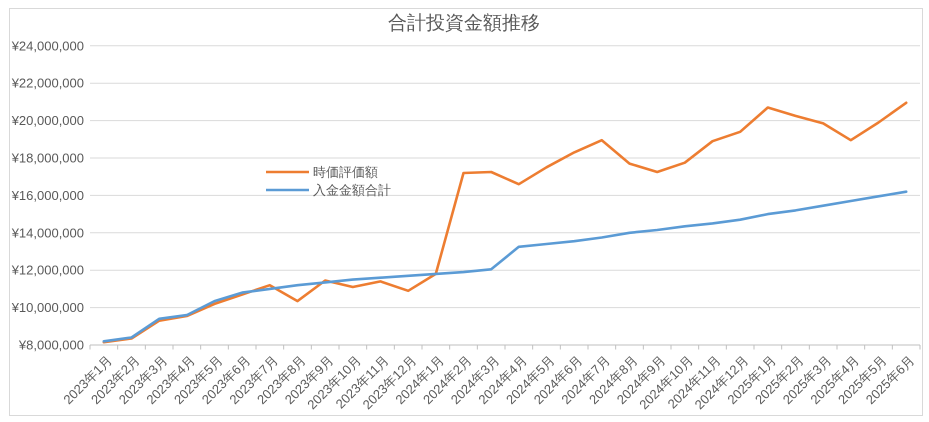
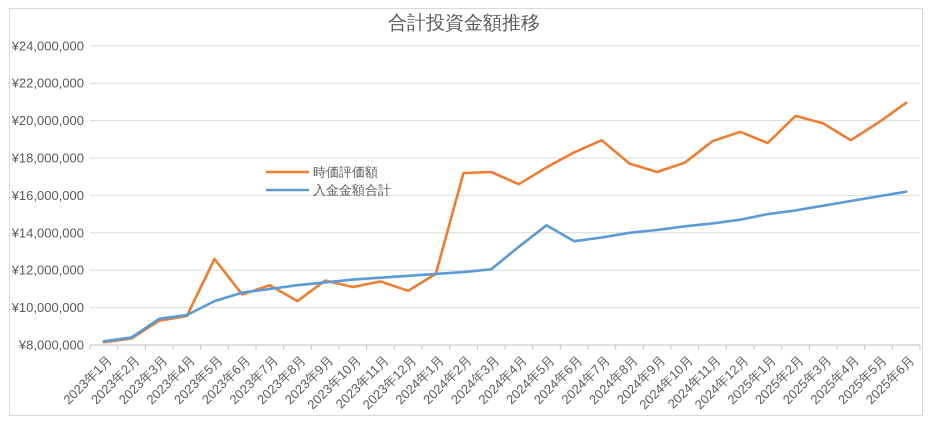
時価評価額/2023年5月: ¥10200000 -> ¥12600000
入金金額合計/2024年5月: ¥13400000 -> ¥14400000
時価評価額/2025年1月: ¥20700000 -> ¥18800000
